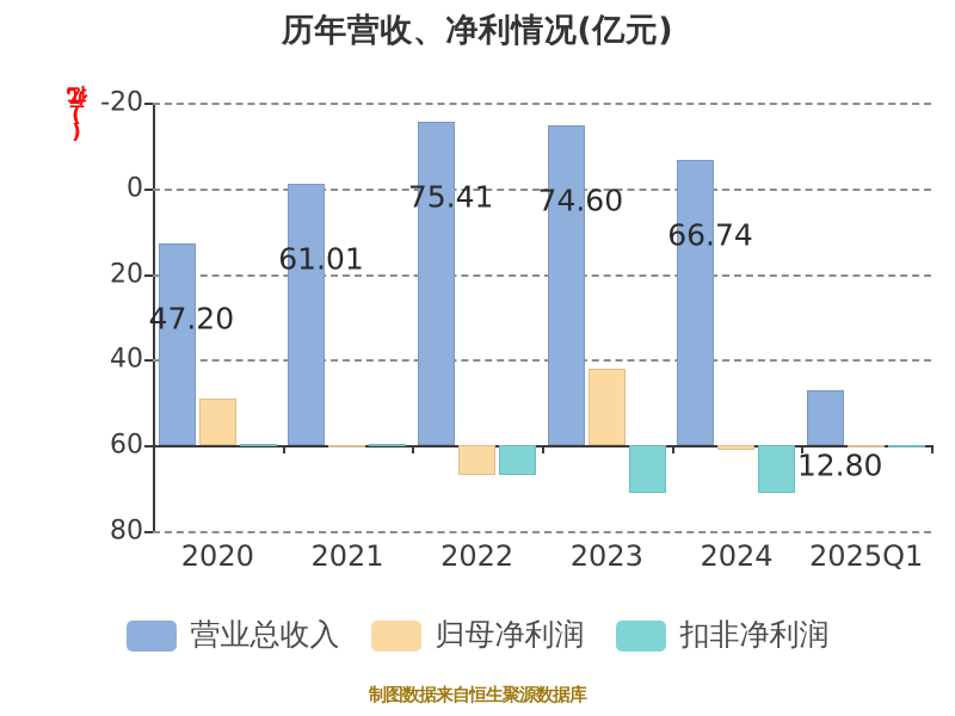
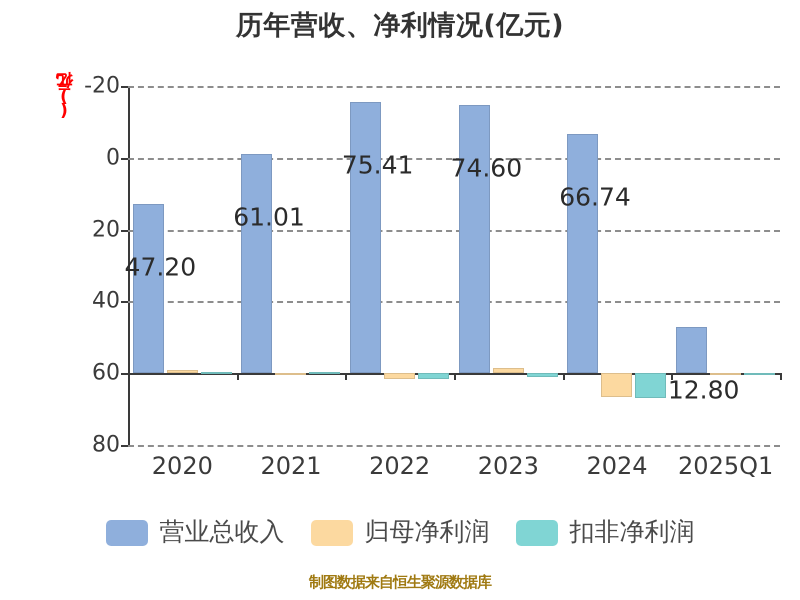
归母净利润/2020: 11 -> 1
归母净利润/2022: -7 -> -2
扣非净利润/2022: -7 -> -2
归母净利润/2023: 18 -> 1
扣非净利润/2023: -11 -> -1
归母净利润/2024: -1 -> -7
扣非净利润/2024: -11 -> -7
